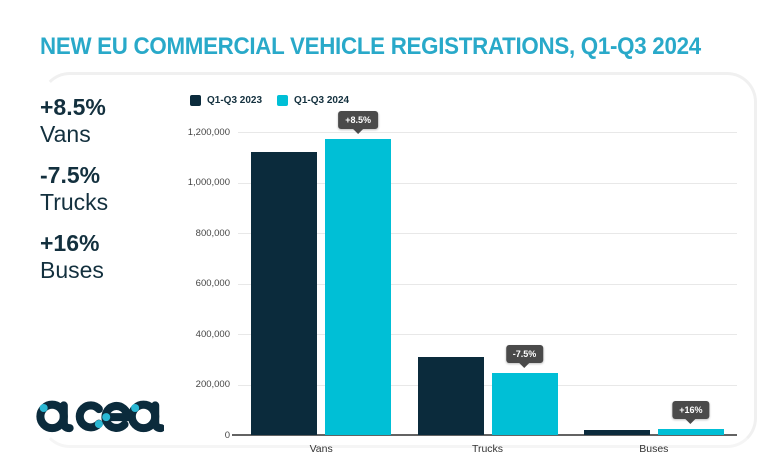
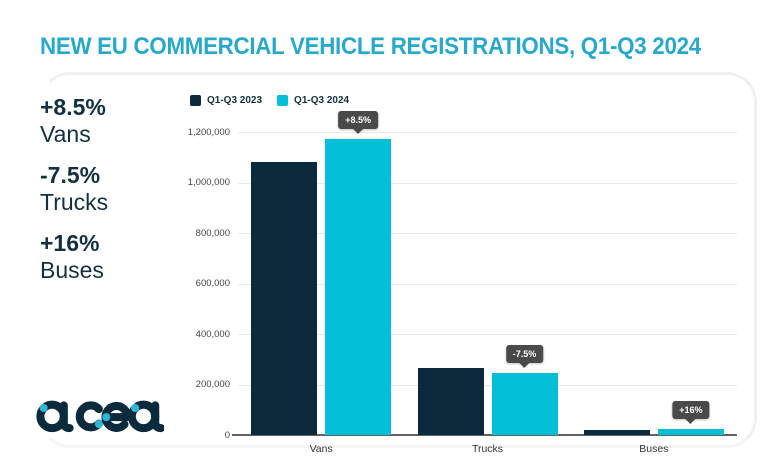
Q1-Q3 2023/Vans: 1120000 -> 1080000
Q1-Q3 2023/Trucks: 310000 -> 260000
